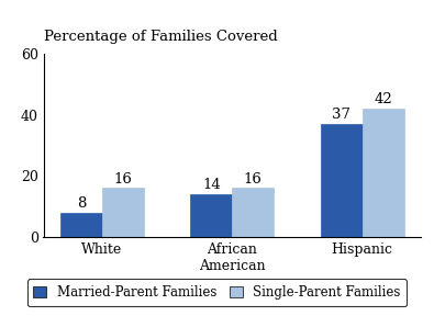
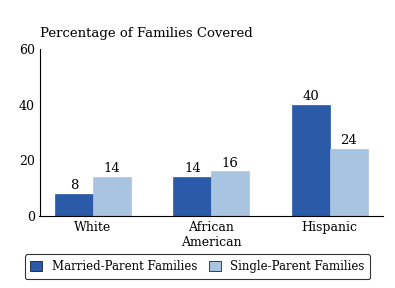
Single-Parent Families/White: 16 -> 14
Married-Parent Families/Hispanic: 37 -> 40
Single-Parent Families/Hispanic: 42 -> 24
